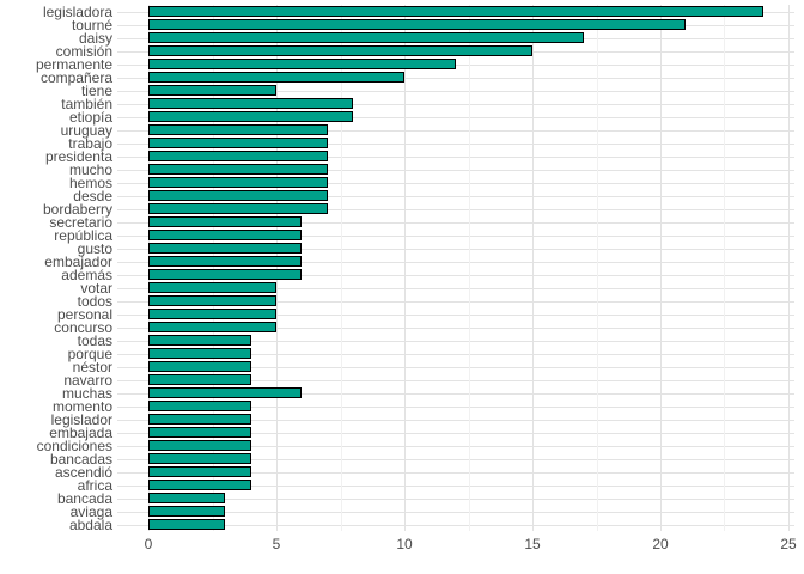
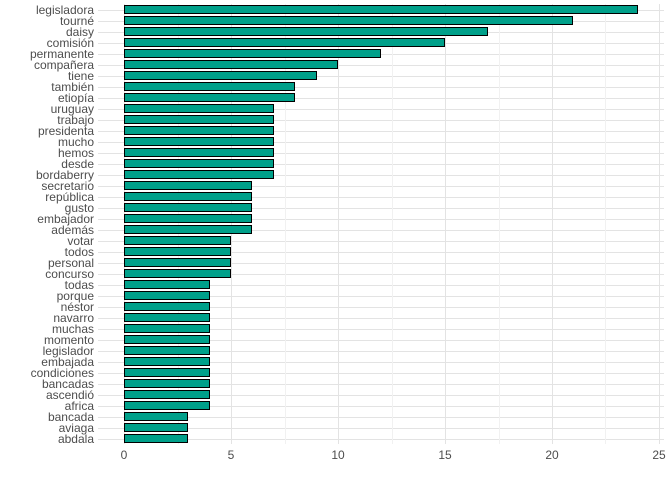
tiene: 5 -> 9
muchas: 6 -> 4
